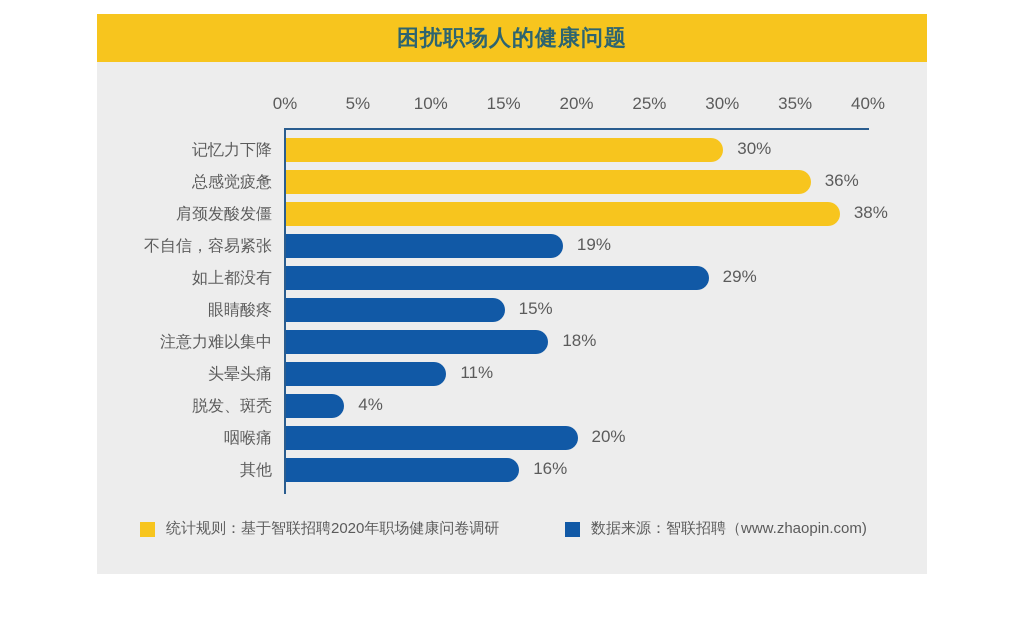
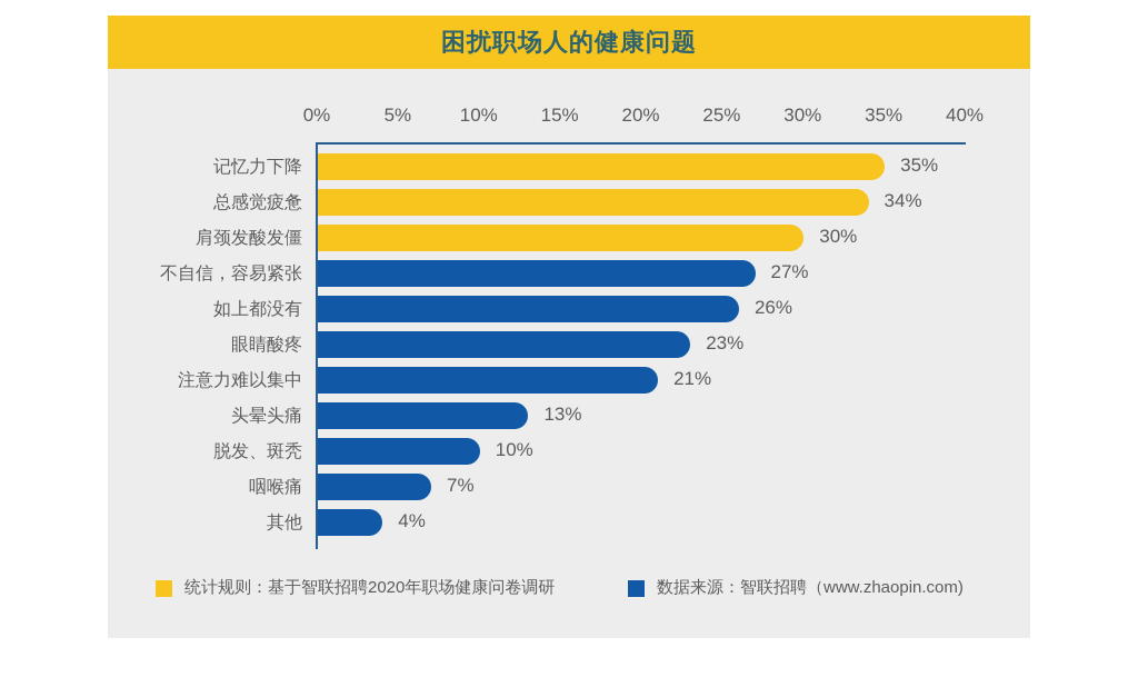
记忆力下降: 30% -> 35%
总感觉疲惫: 36% -> 34%
肩颈发酸发僵: 38% -> 30%
不自信，容易紧张: 19% -> 27%
如上都没有: 29% -> 26%
眼睛酸疼: 15% -> 23%
注意力难以集中: 18% -> 21%
头晕头痛: 11% -> 13%
脱发、斑秃: 4% -> 10%
咽喉痛: 20% -> 7%
其他: 16% -> 4%
